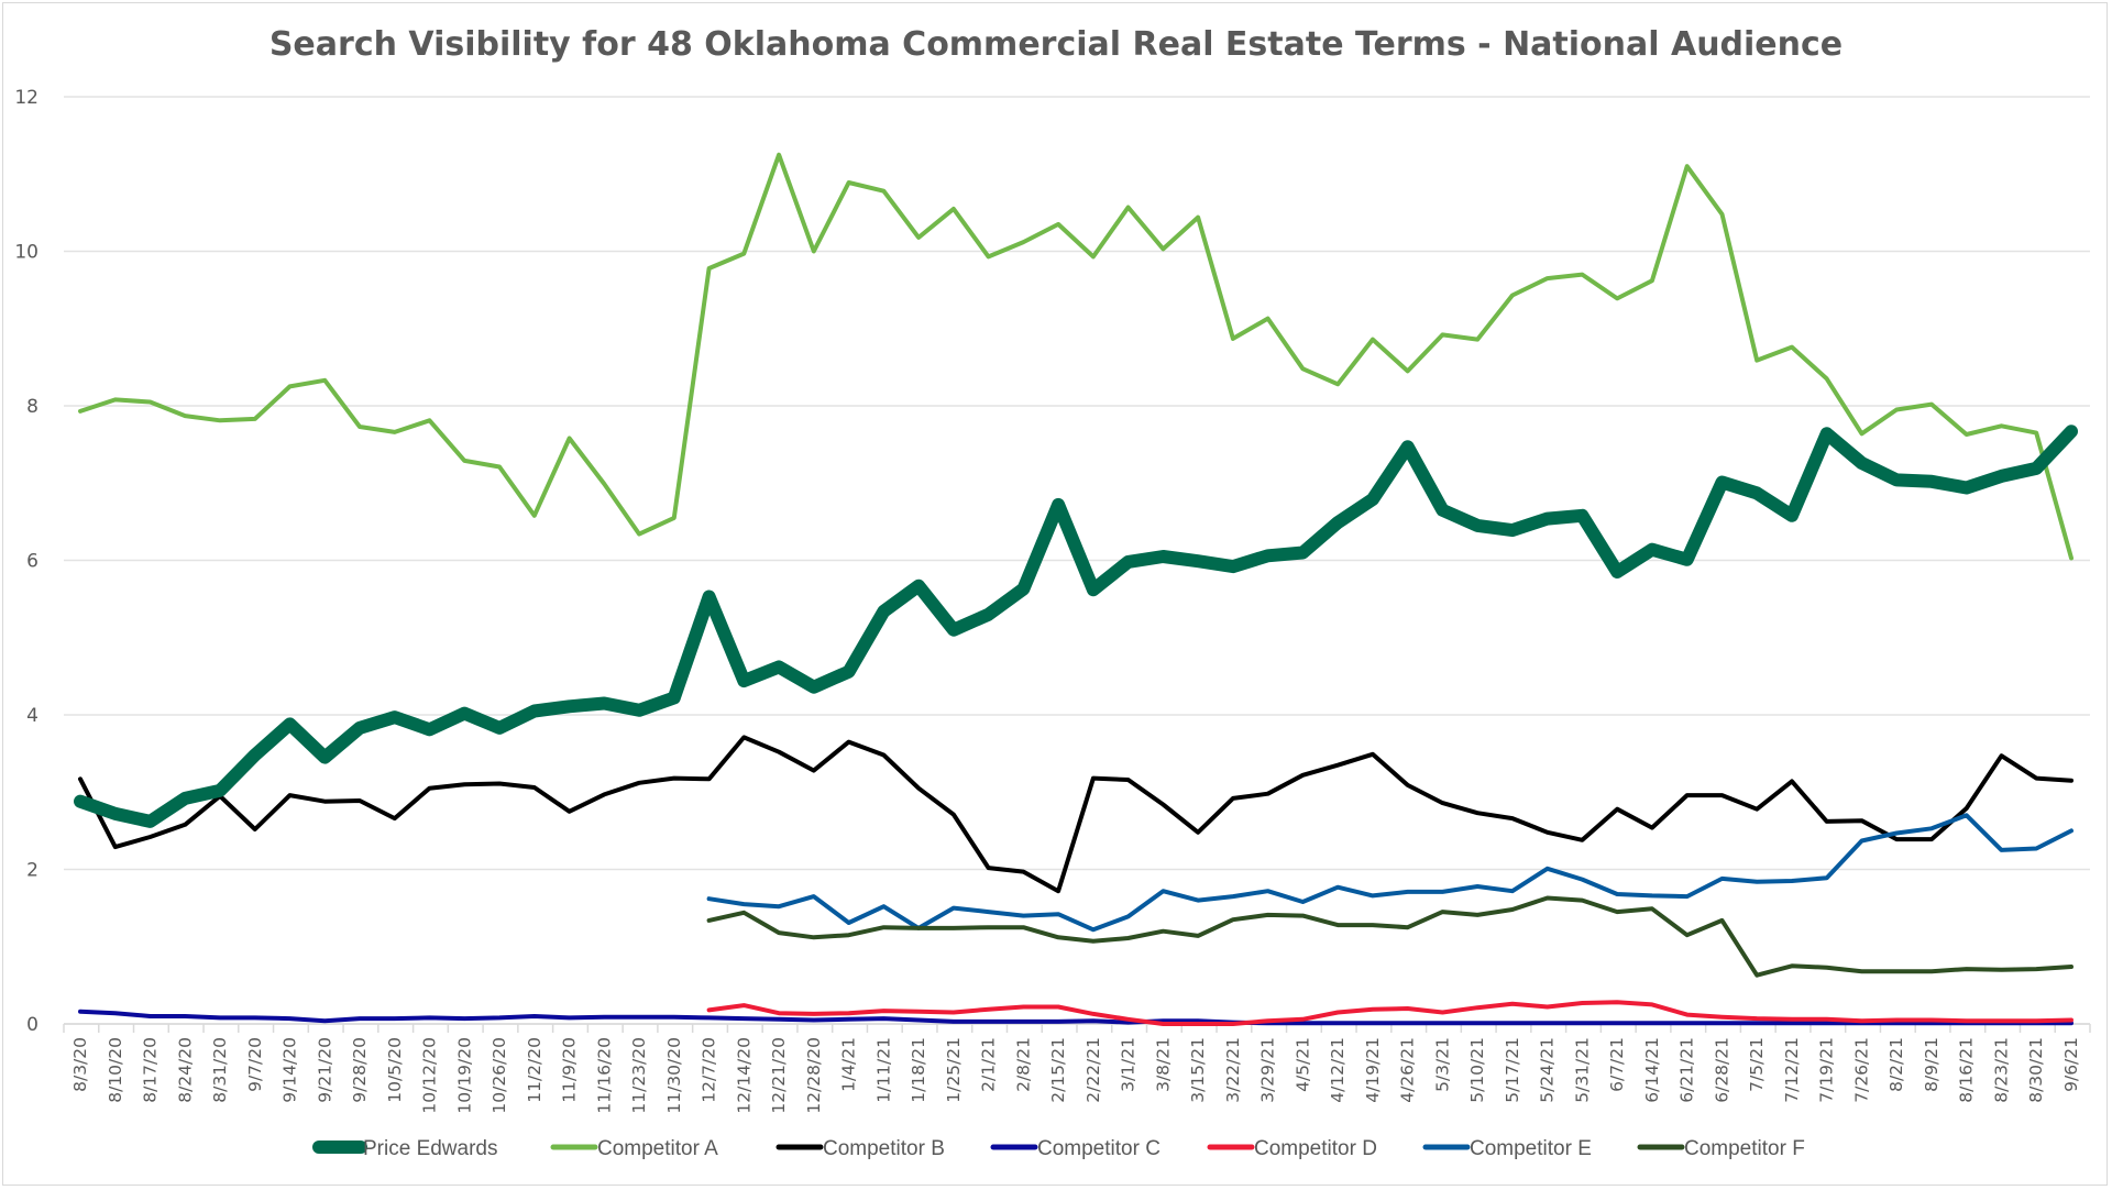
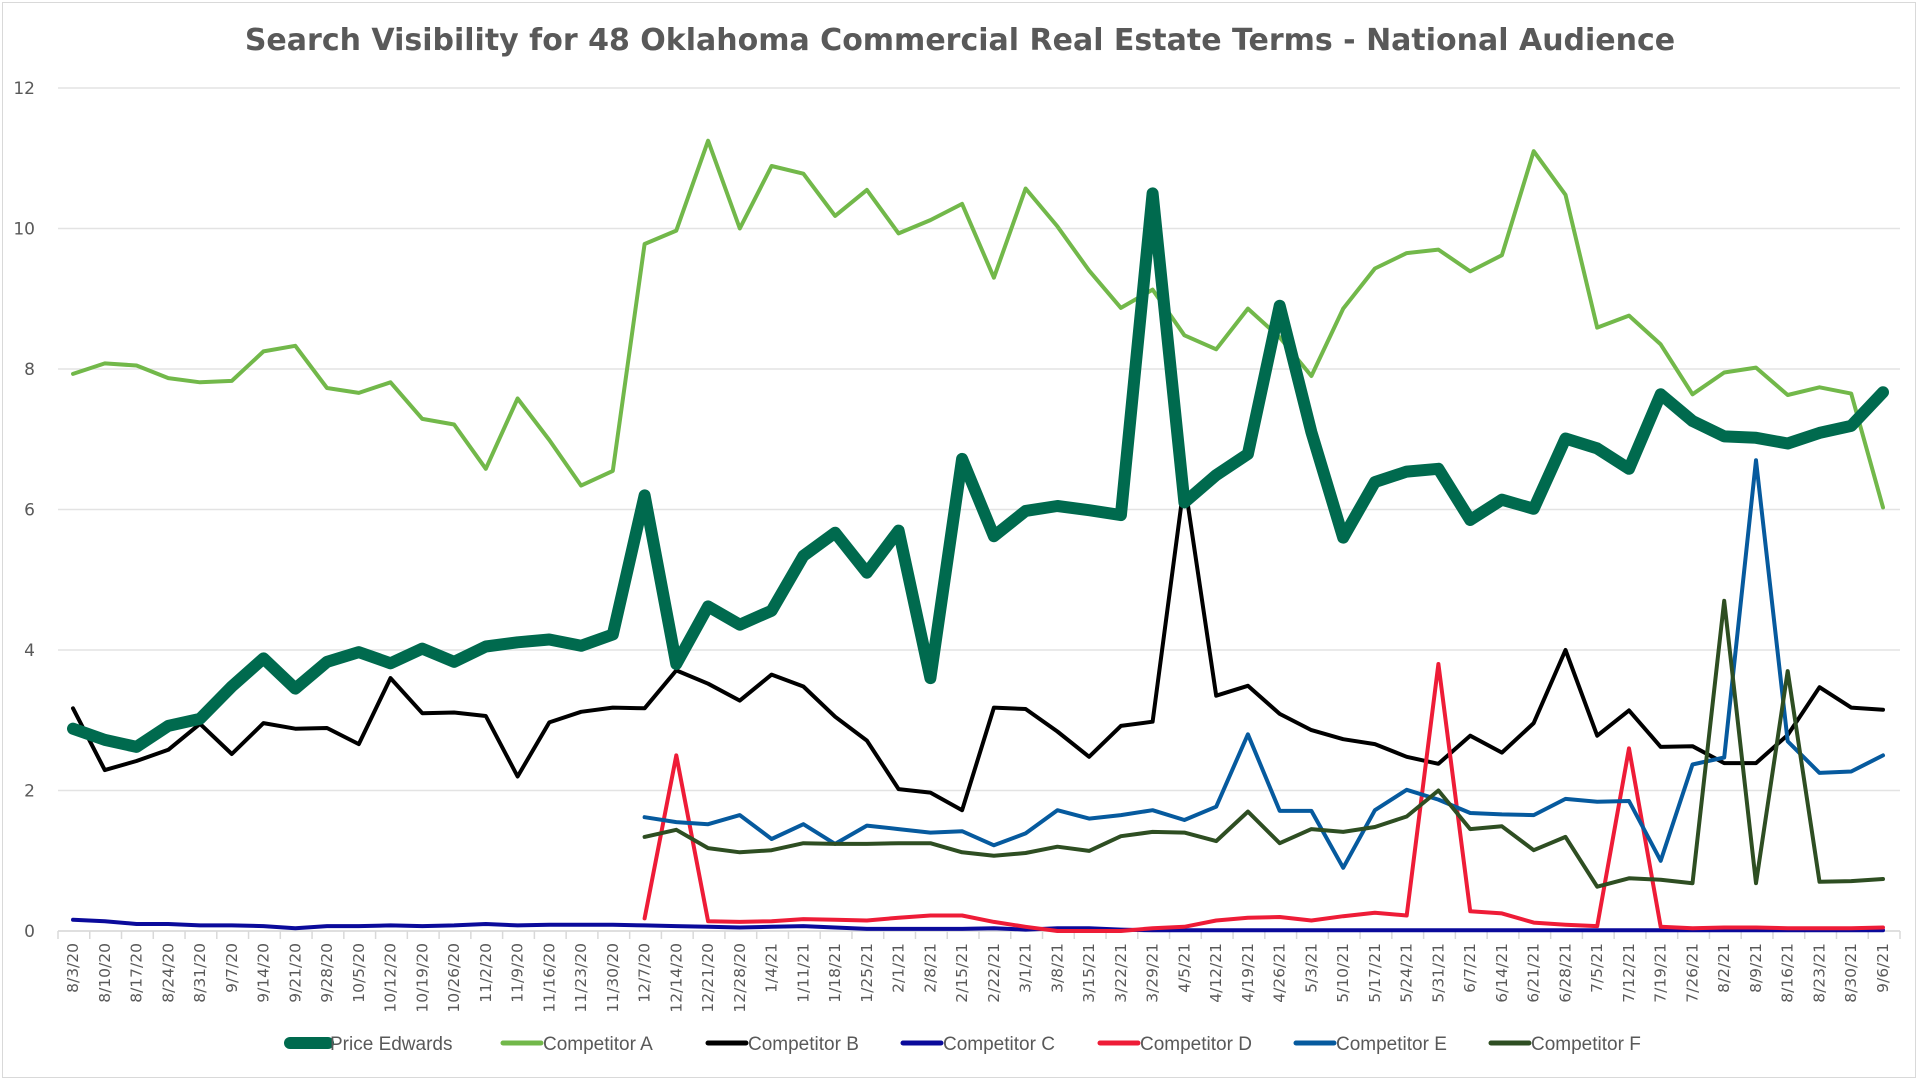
Competitor B/10/12/20: 3.0 -> 3.6
Competitor B/11/9/20: 2.8 -> 2.2
Price Edwards/12/7/20: 5.5 -> 6.2
Price Edwards/12/14/20: 4.4 -> 3.8
Competitor D/12/14/20: 0.2 -> 2.5
Price Edwards/2/1/21: 5.3 -> 5.7
Price Edwards/2/8/21: 5.6 -> 3.6
Competitor A/2/22/21: 9.9 -> 9.3
Competitor A/3/15/21: 10.4 -> 9.4
Price Edwards/3/29/21: 6.1 -> 10.5
Competitor B/4/5/21: 3.2 -> 6.4
Competitor E/4/19/21: 1.7 -> 2.8
Competitor F/4/19/21: 1.3 -> 1.7
Price Edwards/4/26/21: 7.5 -> 8.9
Price Edwards/5/3/21: 6.7 -> 7.1
Competitor A/5/3/21: 8.9 -> 7.9
Price Edwards/5/10/21: 6.5 -> 5.6
Competitor E/5/10/21: 1.8 -> 0.9
Competitor D/5/31/21: 0.3 -> 3.8
Competitor F/5/31/21: 1.6 -> 2.0
Competitor B/6/28/21: 3.0 -> 4.0
Competitor D/7/12/21: 0.1 -> 2.6
Competitor E/7/19/21: 1.9 -> 1.0
Competitor F/8/2/21: 0.7 -> 4.7
Competitor E/8/9/21: 2.5 -> 6.7
Competitor F/8/16/21: 0.7 -> 3.7
